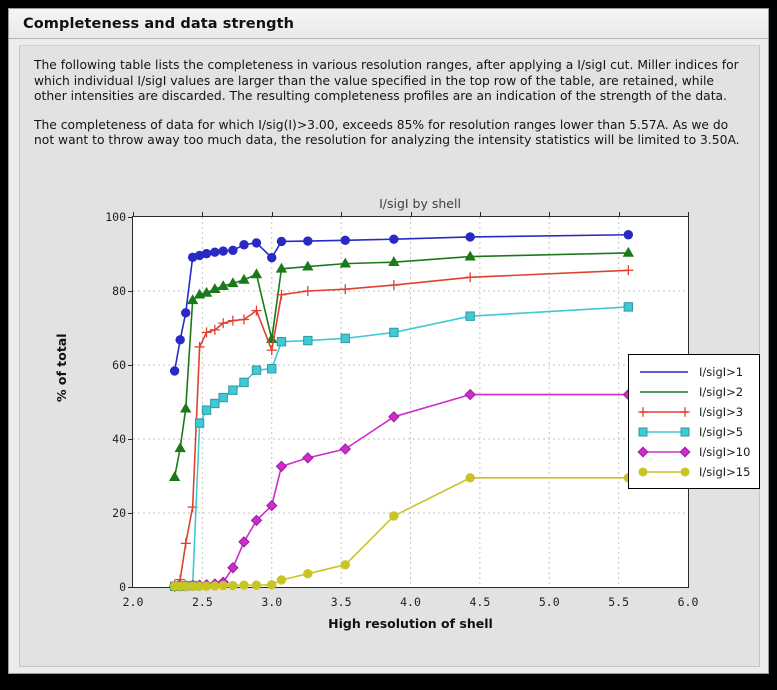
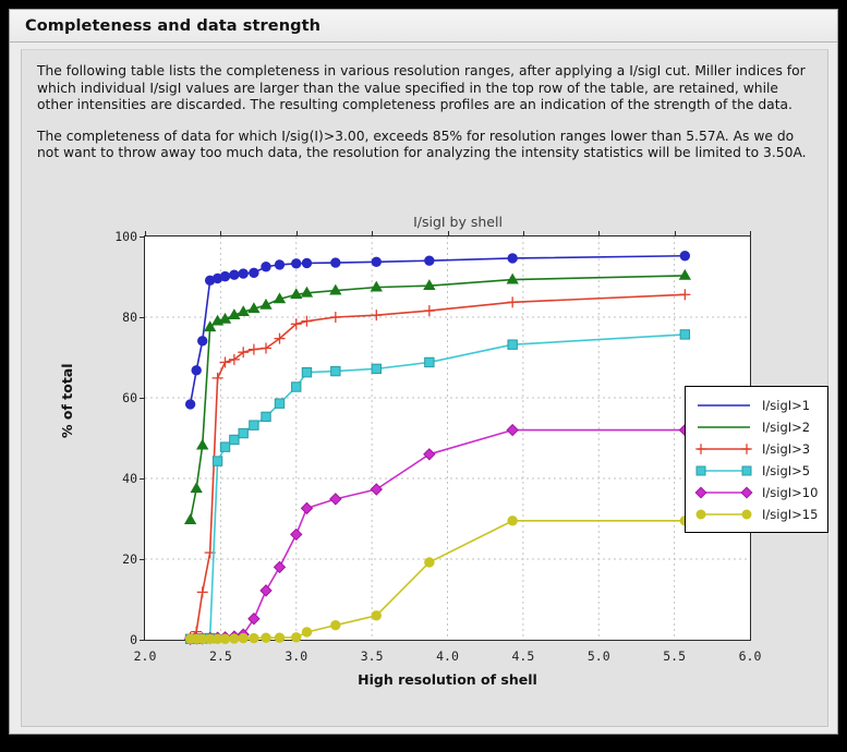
I/sigI>1/3.0: 89 -> 93
I/sigI>2/3.0: 67 -> 86
I/sigI>3/3.0: 64 -> 78
I/sigI>5/3.0: 59 -> 63
I/sigI>10/3.0: 22 -> 26
